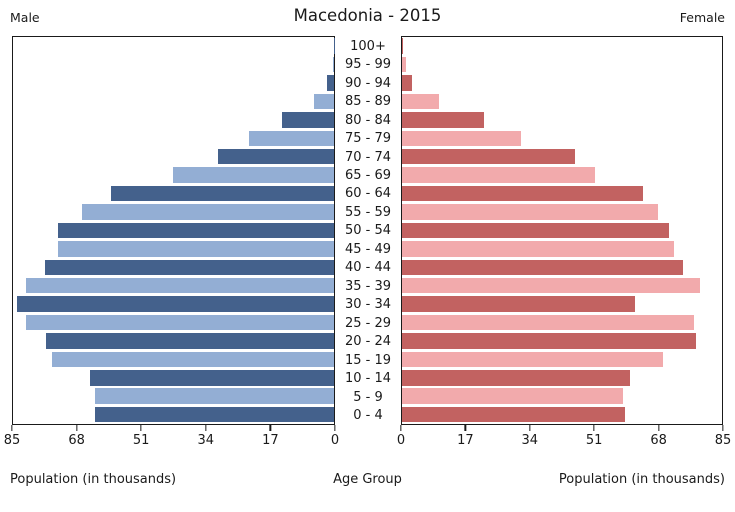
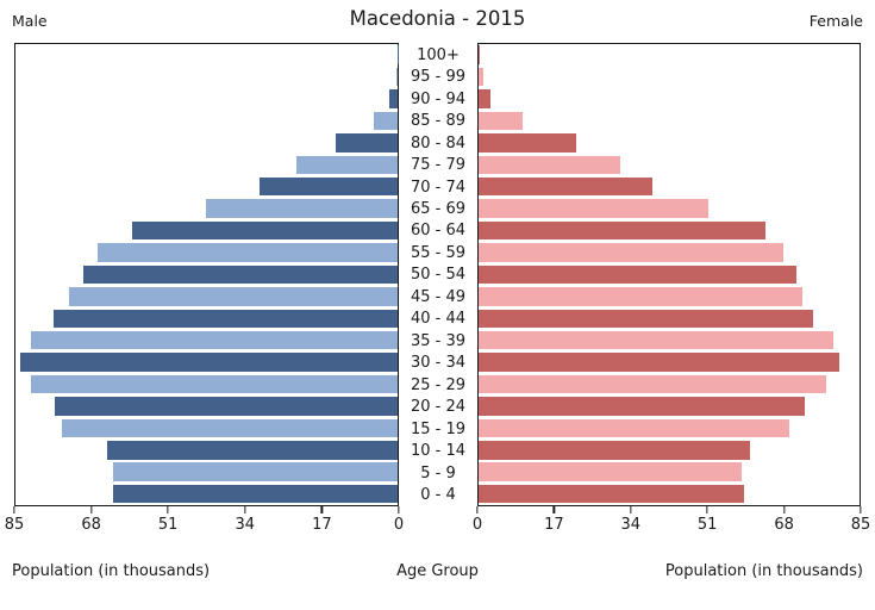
Female/70 - 74: 46 -> 39
Male/50 - 54: 73 -> 70
Female/30 - 34: 62 -> 81
Female/20 - 24: 78 -> 73
